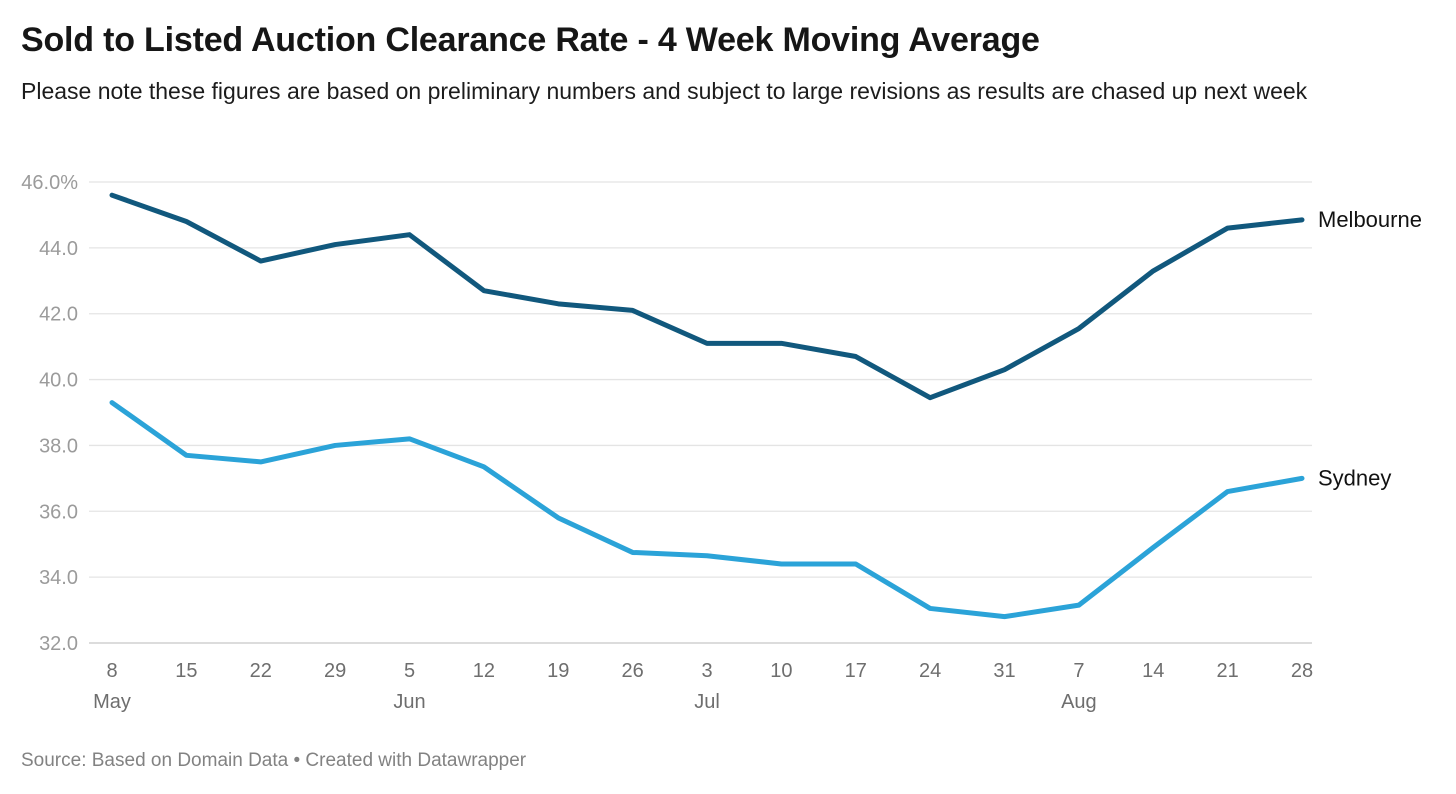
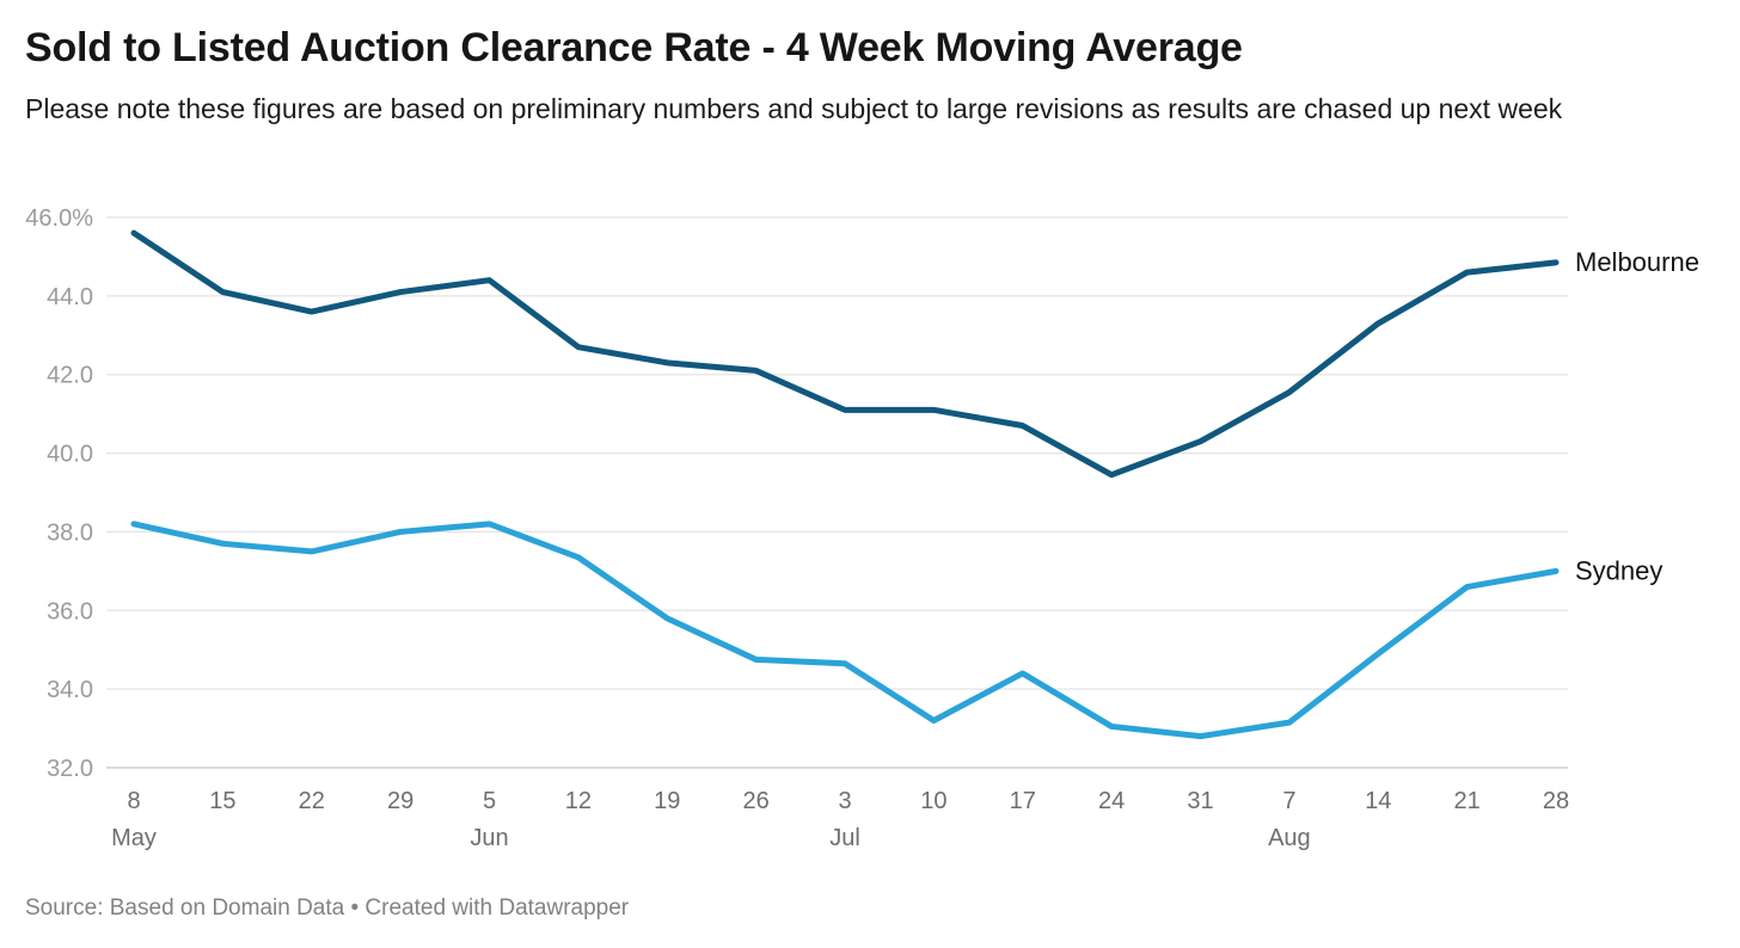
Sydney/8: 39.3% -> 38.2%
Melbourne/15: 44.8% -> 44.1%
Sydney/10: 34.4% -> 33.2%
